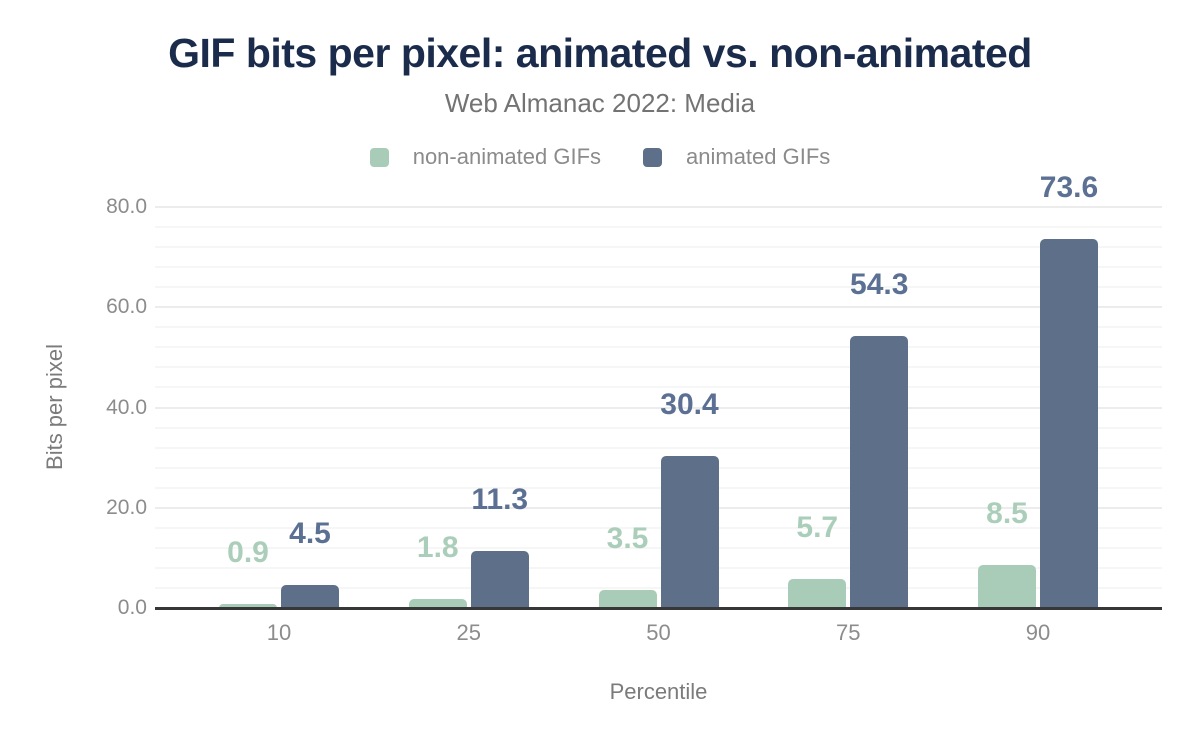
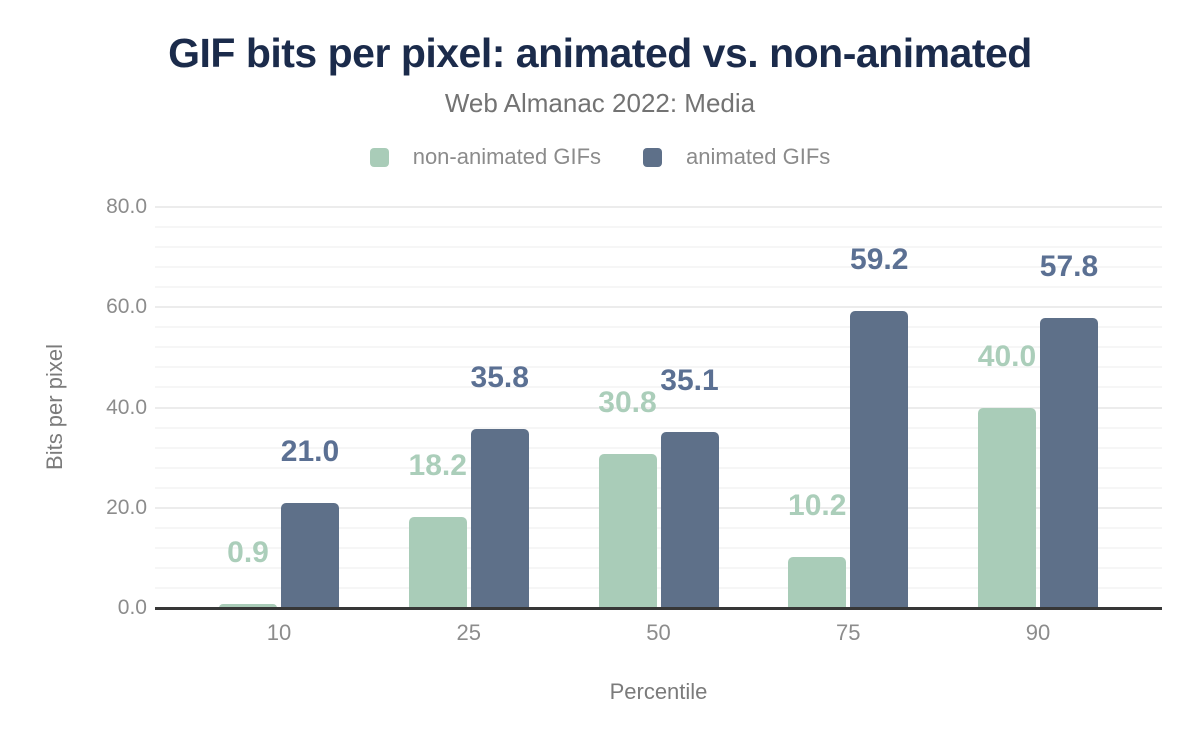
animated GIFs/10: 4.5 -> 21.0
non-animated GIFs/25: 1.8 -> 18.2
animated GIFs/25: 11.3 -> 35.8
non-animated GIFs/50: 3.5 -> 30.8
animated GIFs/50: 30.4 -> 35.1
non-animated GIFs/75: 5.7 -> 10.2
animated GIFs/75: 54.3 -> 59.2
non-animated GIFs/90: 8.5 -> 40.0
animated GIFs/90: 73.6 -> 57.8
